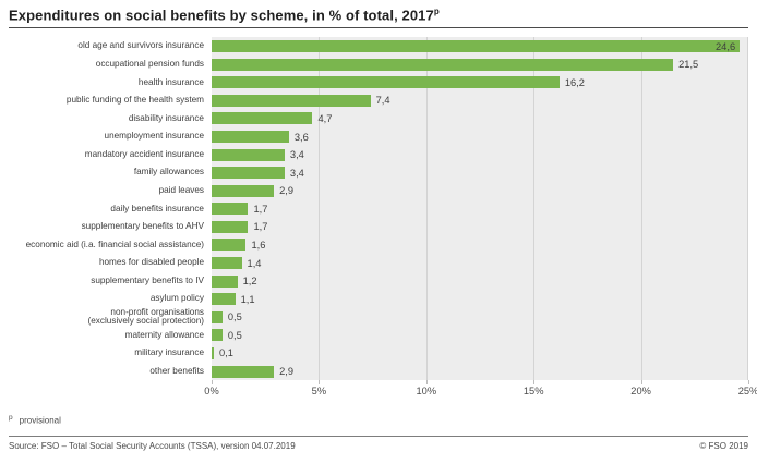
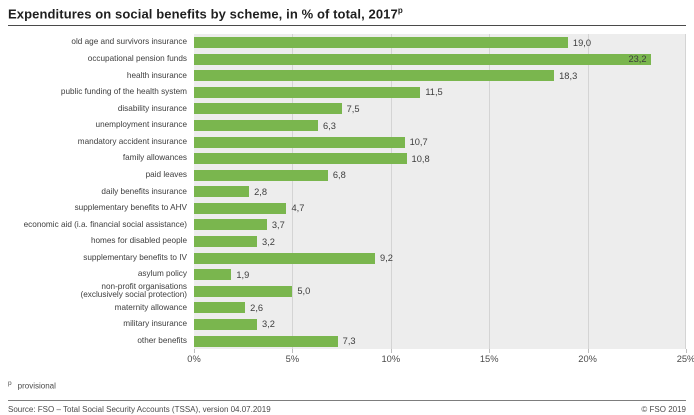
old age and survivors insurance: 24,6 -> 19,0
occupational pension funds: 21,5 -> 23,2
health insurance: 16,2 -> 18,3
public funding of the health system: 7,4 -> 11,5
disability insurance: 4,7 -> 7,5
unemployment insurance: 3,6 -> 6,3
mandatory accident insurance: 3,4 -> 10,7
family allowances: 3,4 -> 10,8
paid leaves: 2,9 -> 6,8
daily benefits insurance: 1,7 -> 2,8
supplementary benefits to AHV: 1,7 -> 4,7
economic aid (i.a. financial social assistance): 1,6 -> 3,7
homes for disabled people: 1,4 -> 3,2
supplementary benefits to IV: 1,2 -> 9,2
asylum policy: 1,1 -> 1,9
non-profit organisations (exclusively social protection): 0,5 -> 5,0
maternity allowance: 0,5 -> 2,6
military insurance: 0,1 -> 3,2
other benefits: 2,9 -> 7,3
